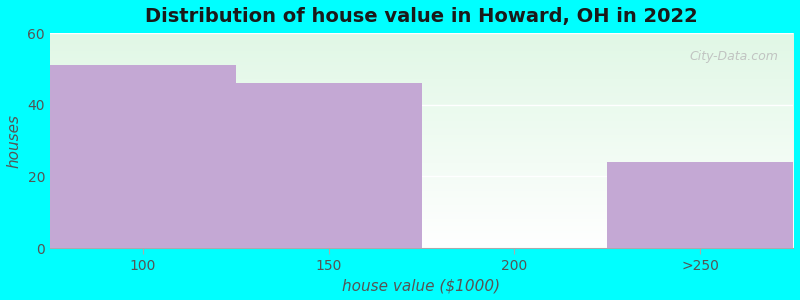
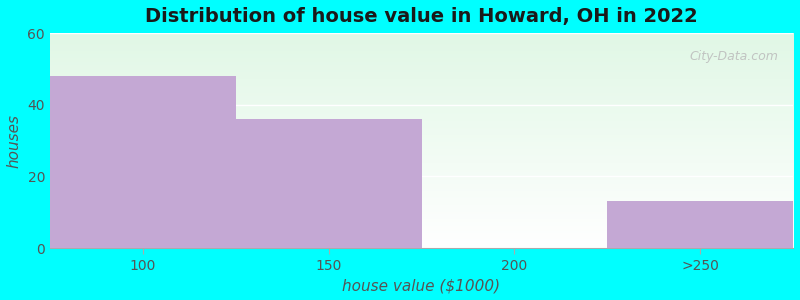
100: 51 -> 48
150: 46 -> 36
>250: 24 -> 13
